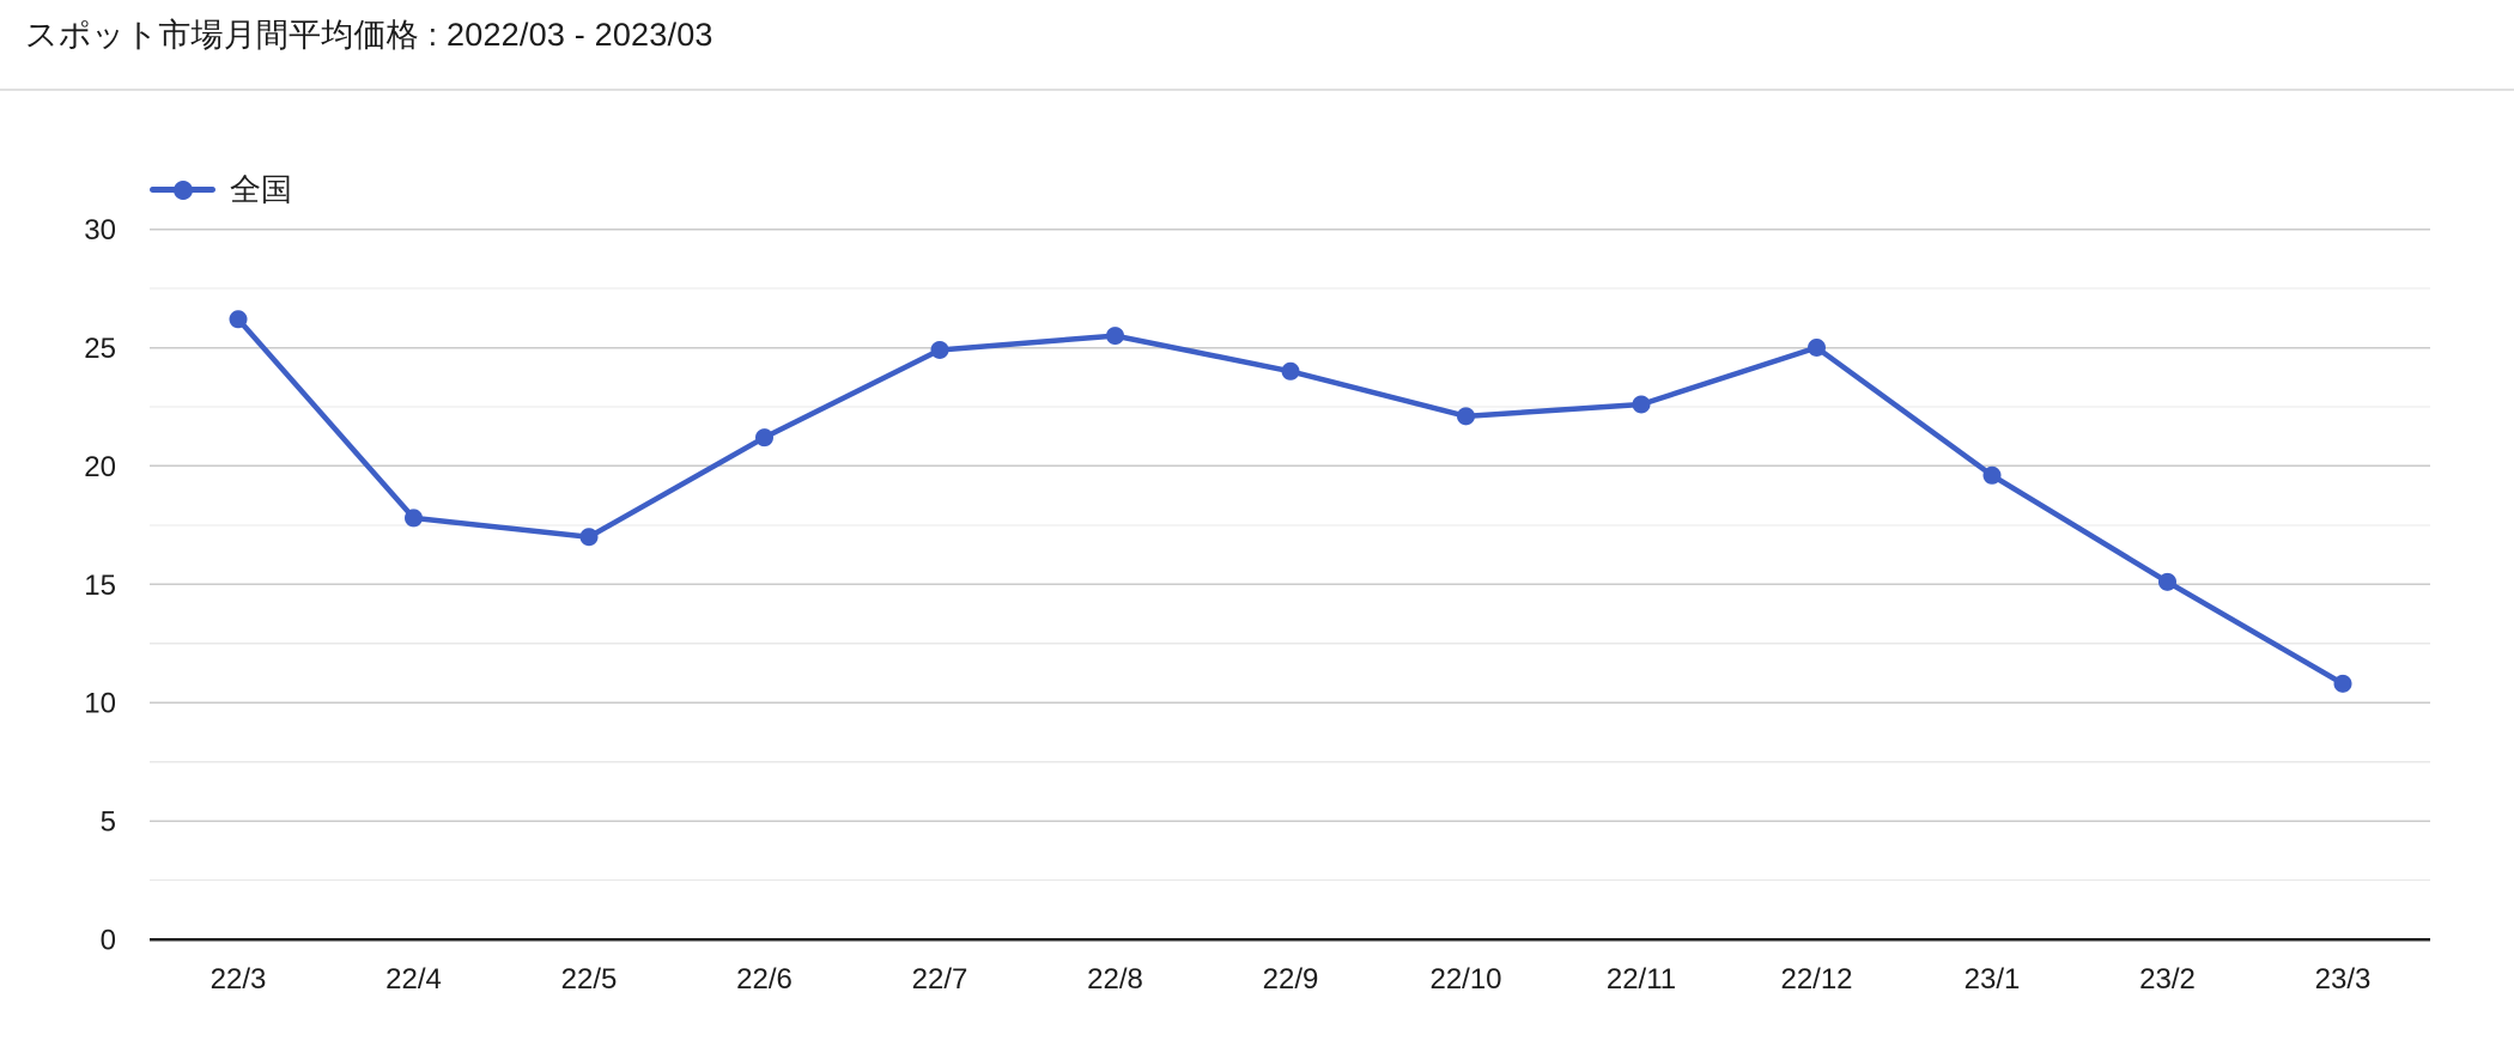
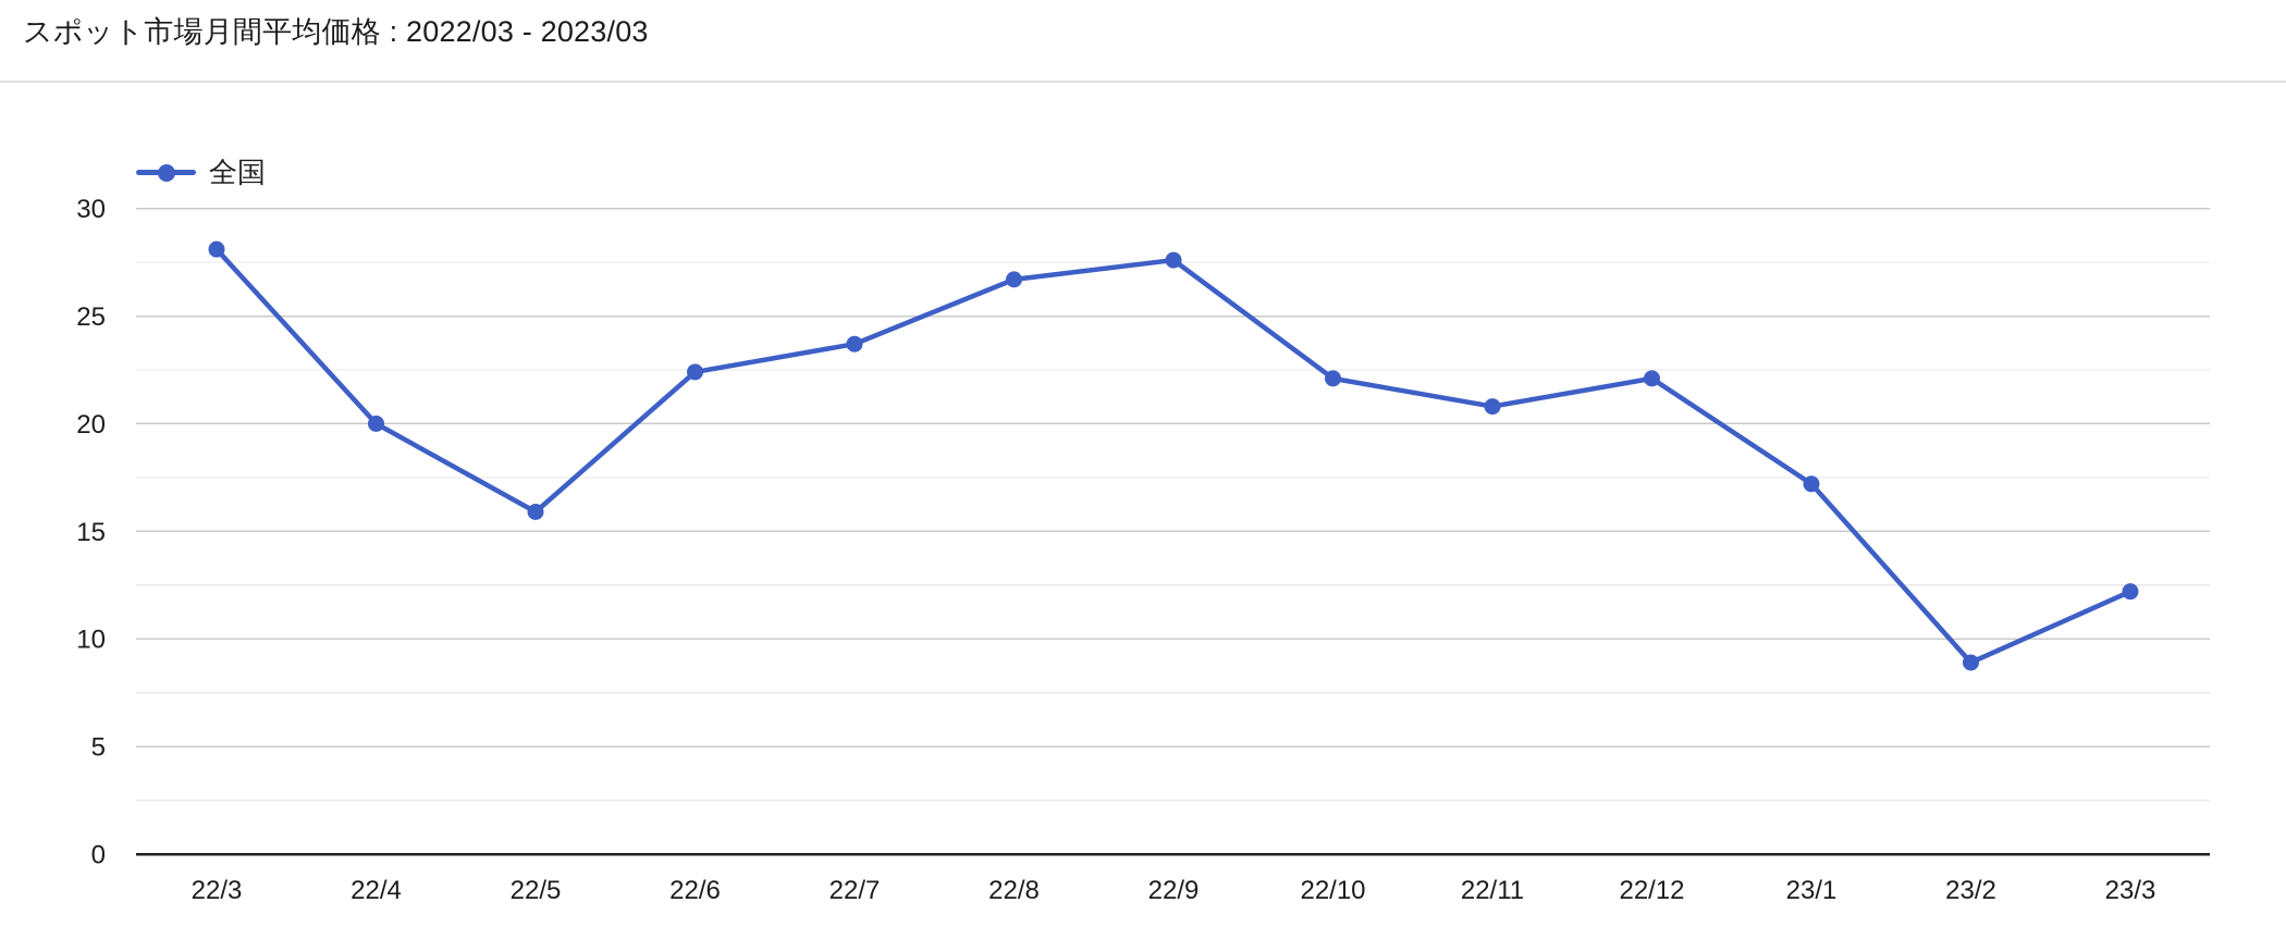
22/3: 26.2 -> 28.1
22/4: 17.8 -> 20.0
22/5: 17.0 -> 15.9
22/6: 21.2 -> 22.4
22/7: 24.9 -> 23.7
22/8: 25.5 -> 26.7
22/9: 24.0 -> 27.6
22/11: 22.6 -> 20.8
22/12: 25.0 -> 22.1
23/1: 19.6 -> 17.2
23/2: 15.1 -> 8.9
23/3: 10.8 -> 12.2
